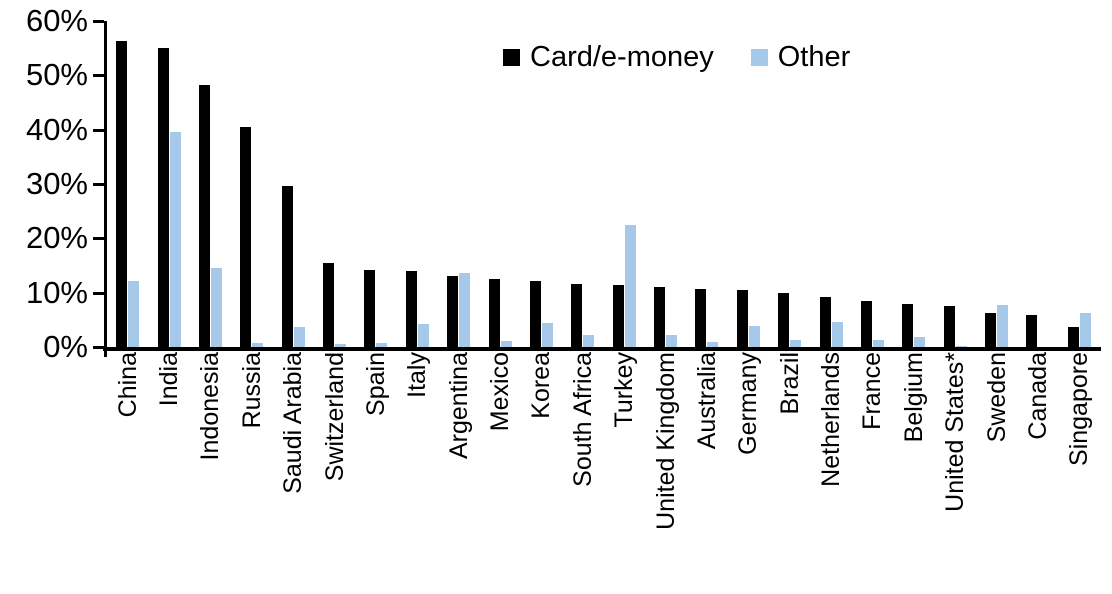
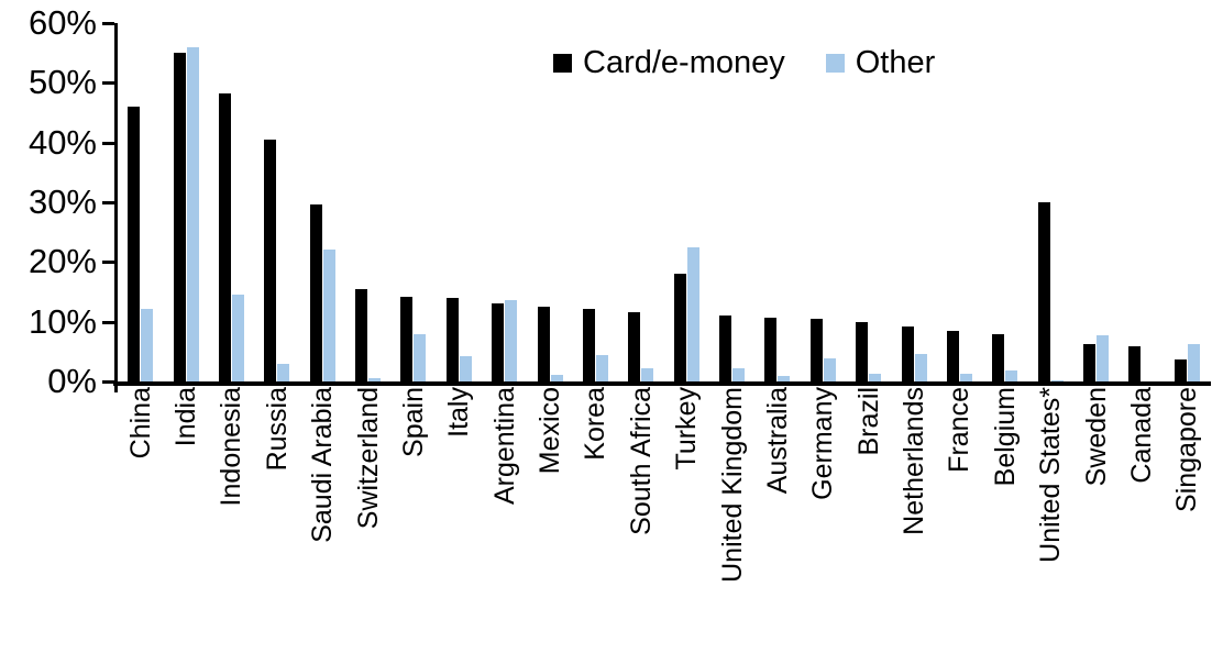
Card/e-money/China: 56% -> 46%
Other/India: 40% -> 56%
Other/Russia: 1% -> 3%
Other/Saudi Arabia: 4% -> 22%
Other/Spain: 1% -> 8%
Card/e-money/Turkey: 12% -> 18%
Card/e-money/United States*: 8% -> 30%
